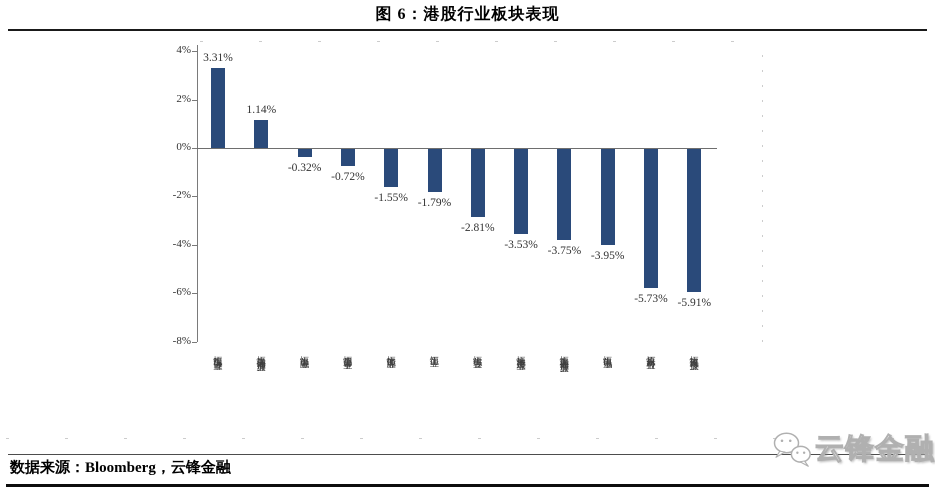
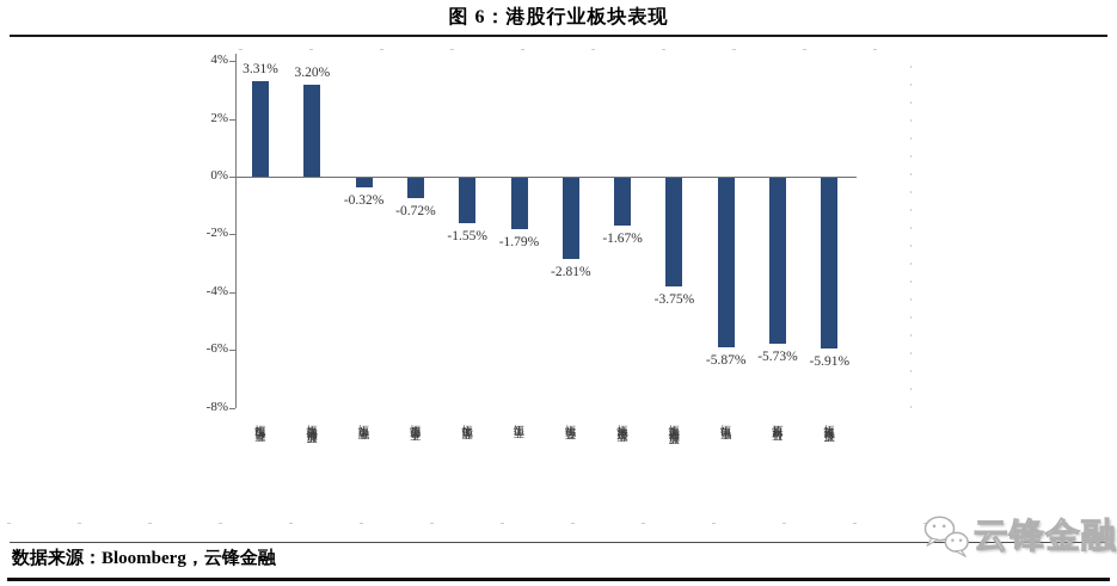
恒生必需性消费业: 1.14% -> 3.20%
恒生地产建筑业: -3.53% -> -1.67%
恒生电讯业: -3.95% -> -5.87%
